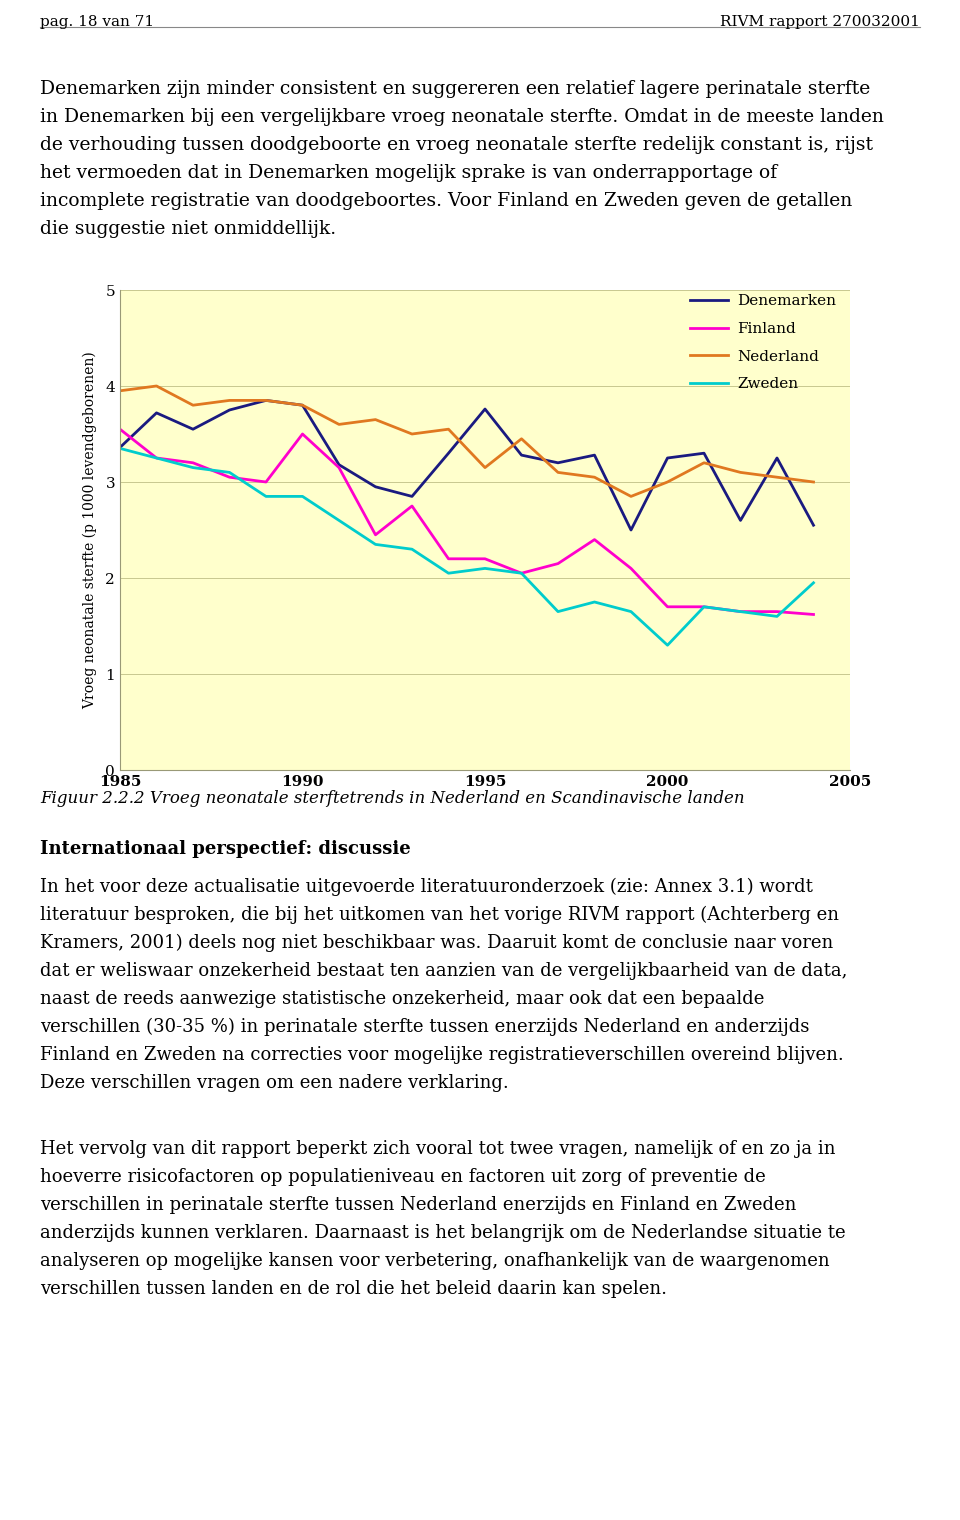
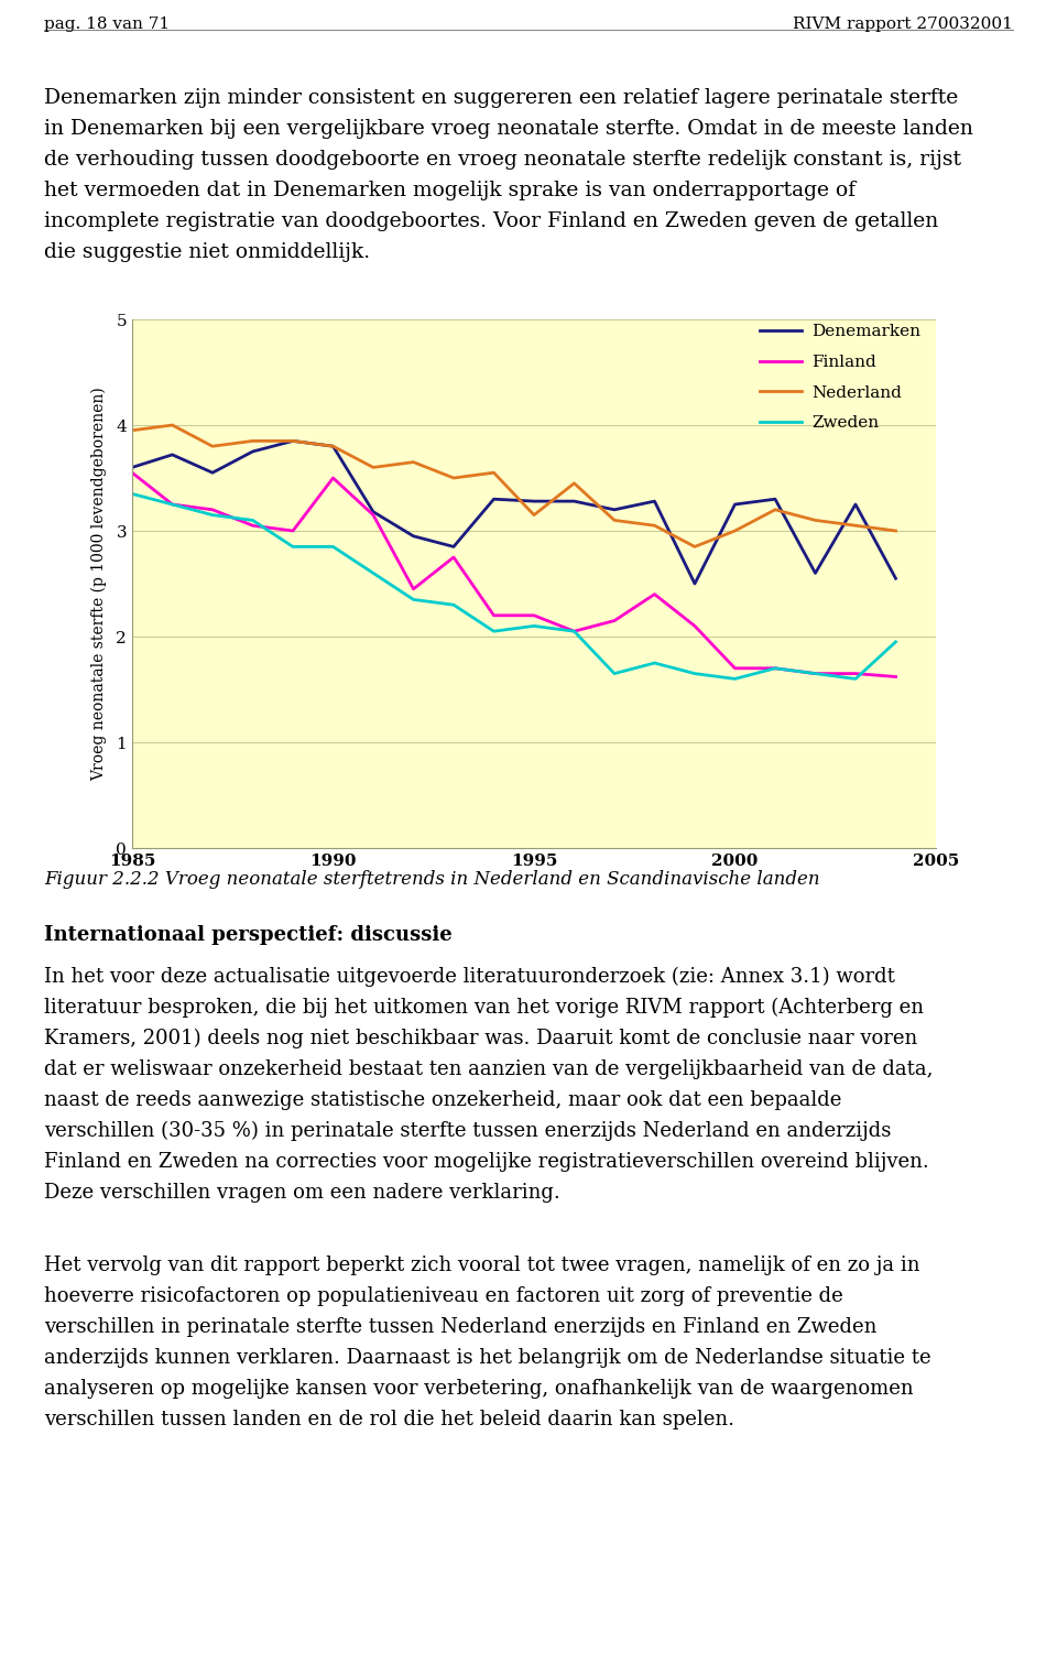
Denemarken/1985: 3.36 -> 3.60
Denemarken/1995: 3.76 -> 3.28
Zweden/2000: 1.30 -> 1.60
